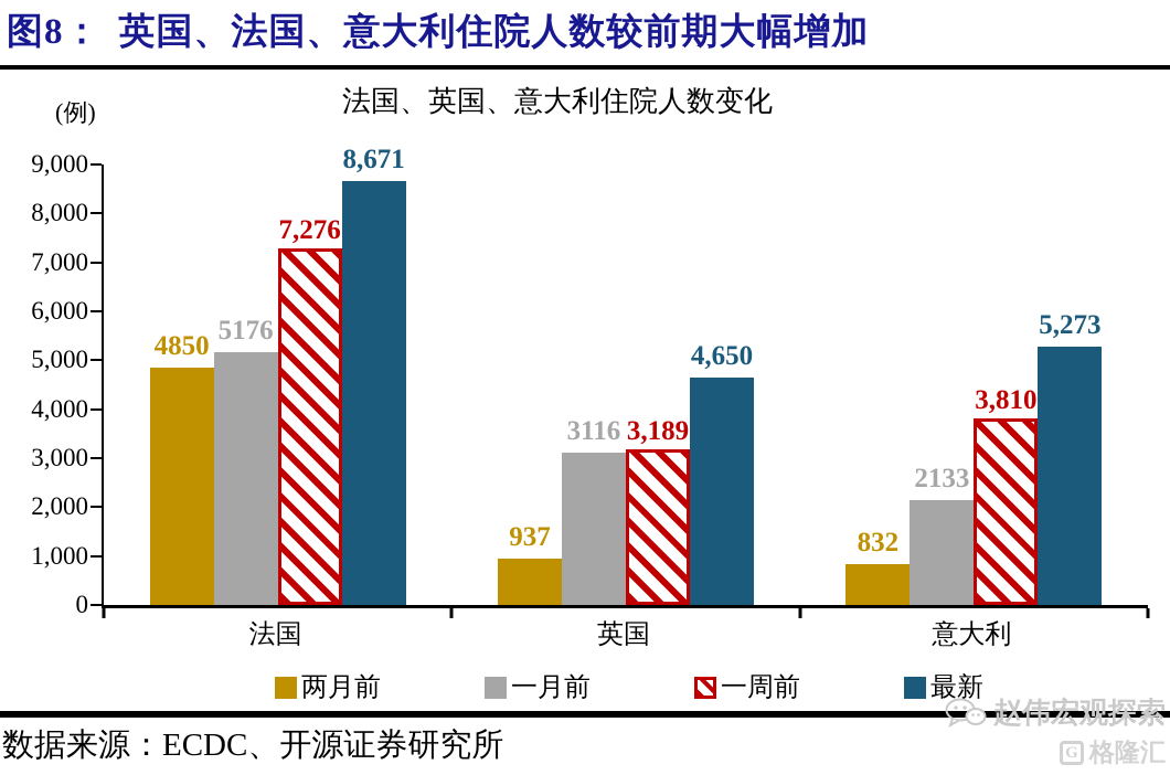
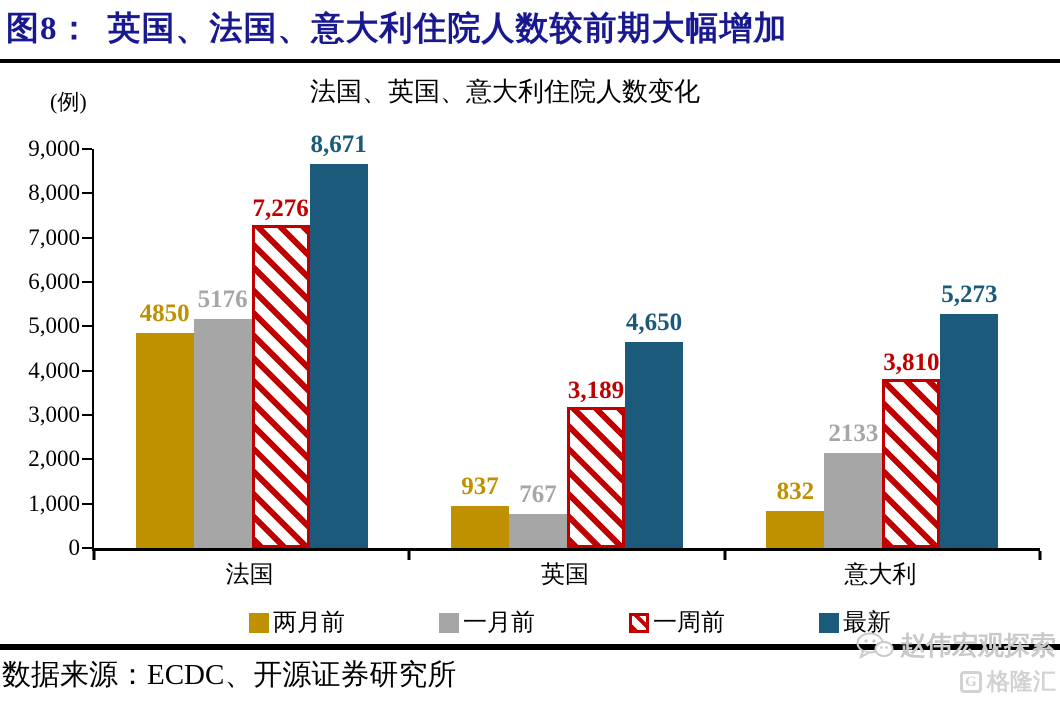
一月前/英国: 3116 -> 767
